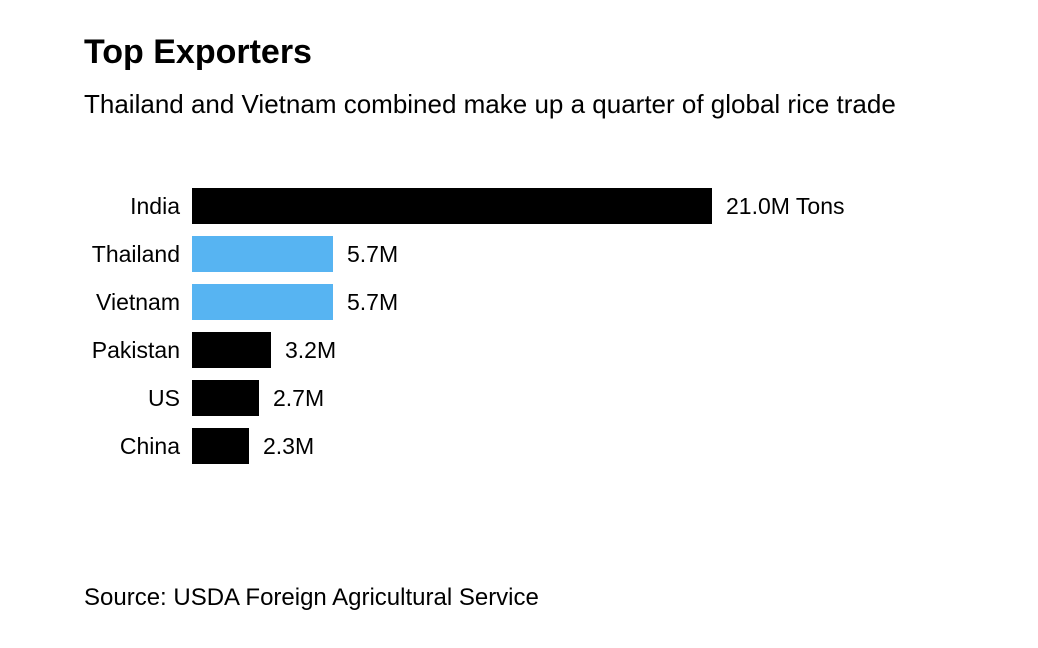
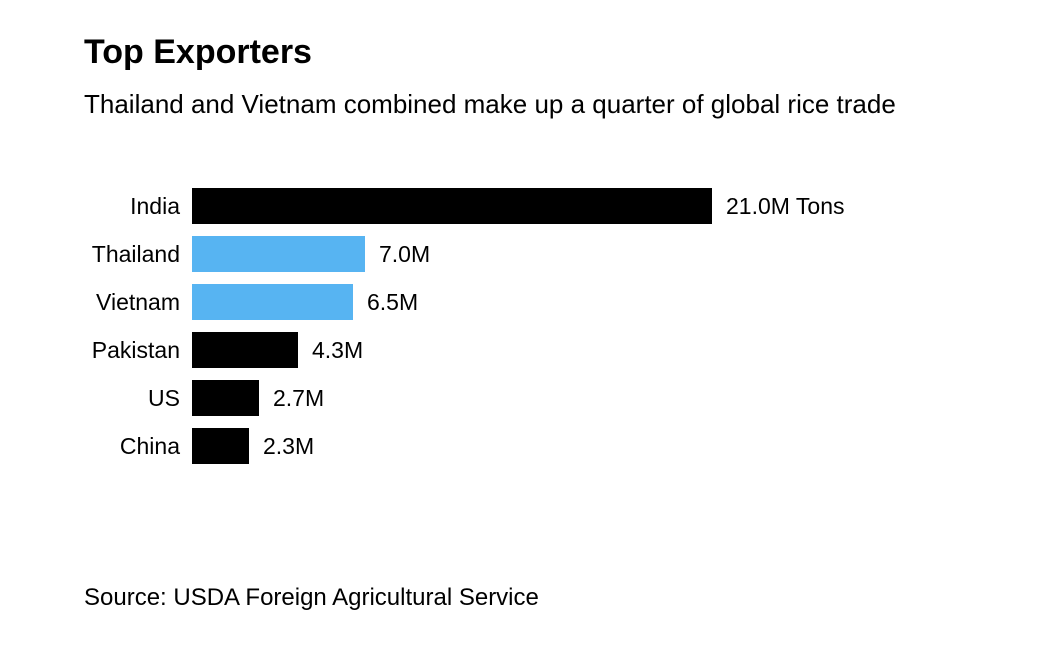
Thailand: 5.7M -> 7.0M
Vietnam: 5.7M -> 6.5M
Pakistan: 3.2M -> 4.3M
